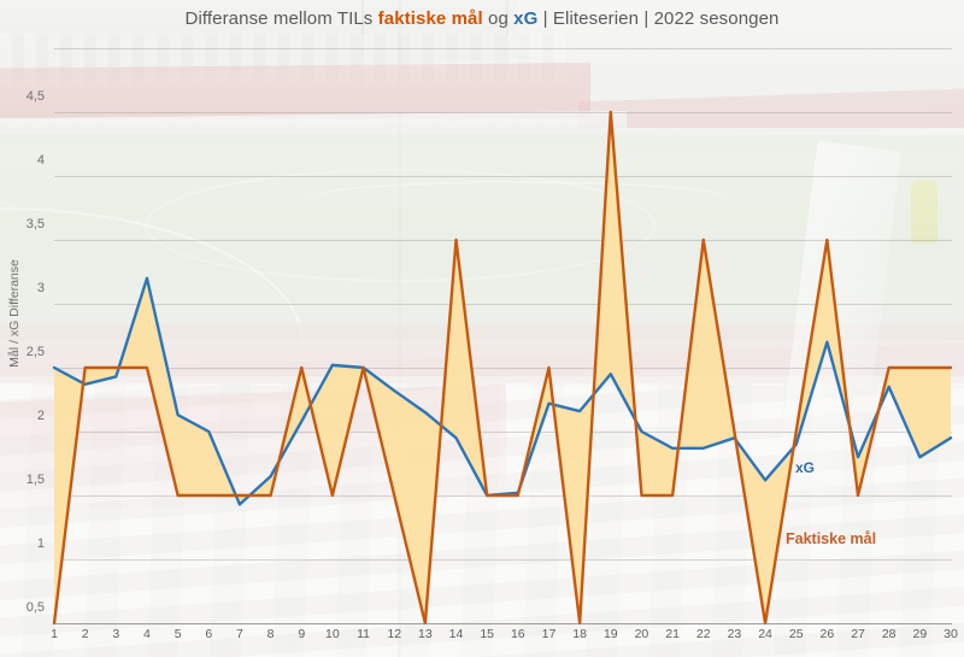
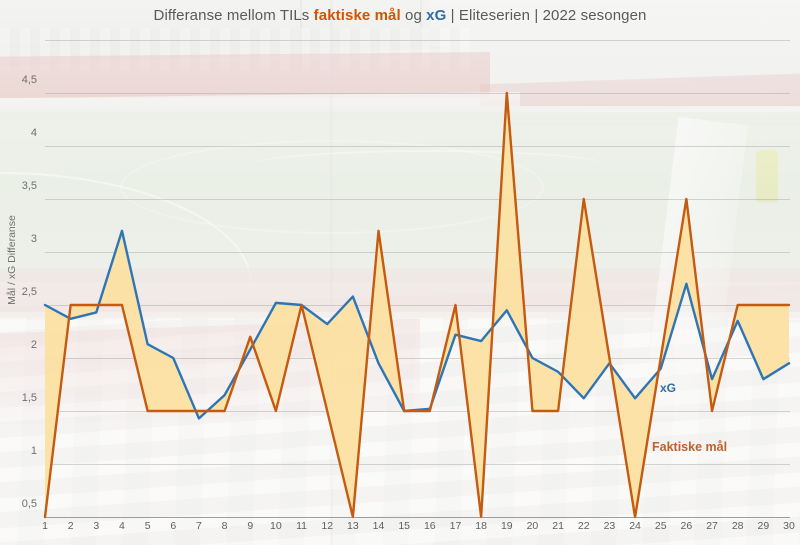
Faktiske mål/9: 2,0 -> 1,7
xG/13: 1,65 -> 2,08
Faktiske mål/14: 3,0 -> 2,7
xG/22: 1,37 -> 1,12
